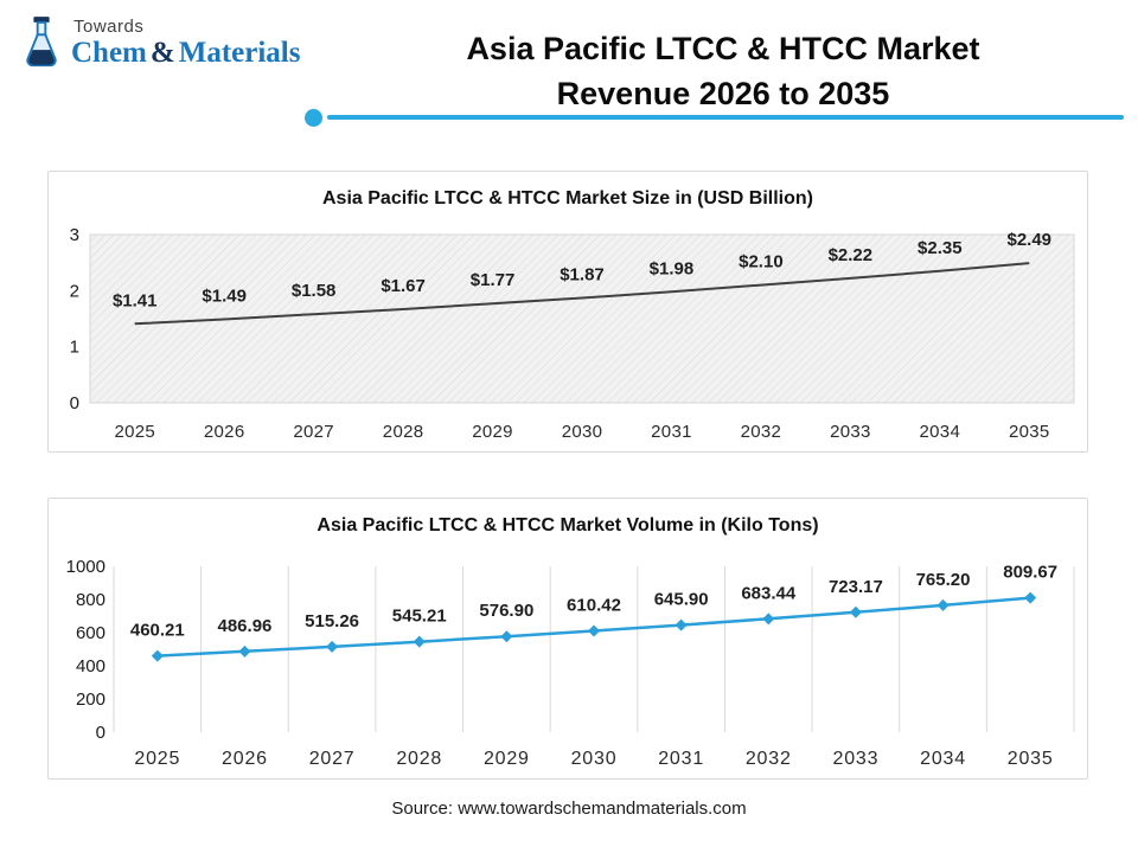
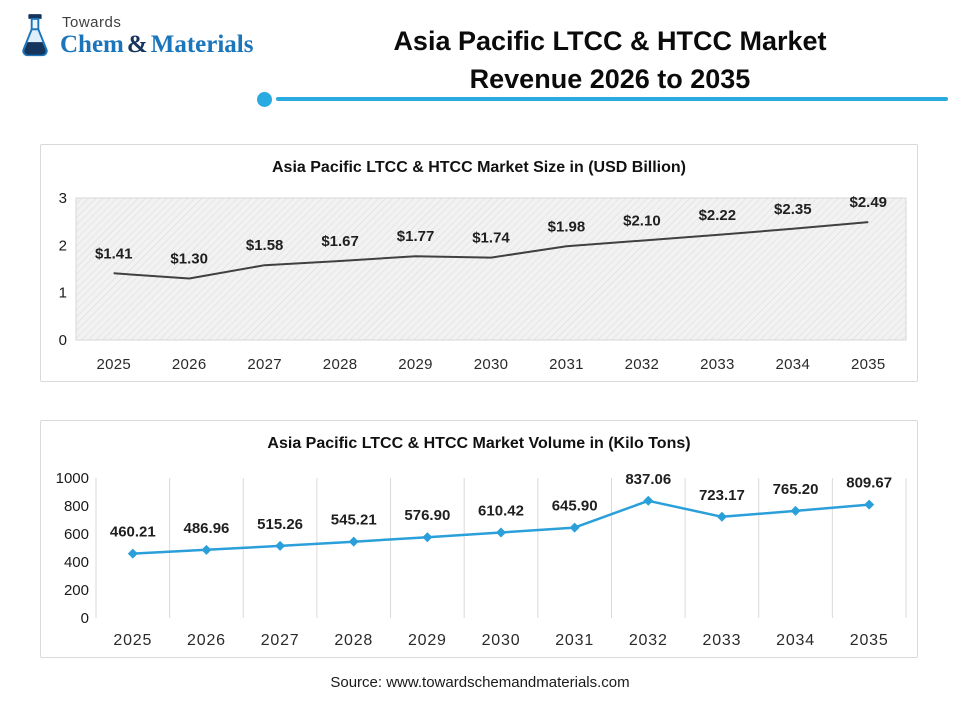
Asia Pacific LTCC & HTCC Market Size in (USD Billion)/2026: $1.49 -> $1.30
Asia Pacific LTCC & HTCC Market Size in (USD Billion)/2030: $1.87 -> $1.74
Asia Pacific LTCC & HTCC Market Volume in (Kilo Tons)/2032: 683.44 -> 837.06
